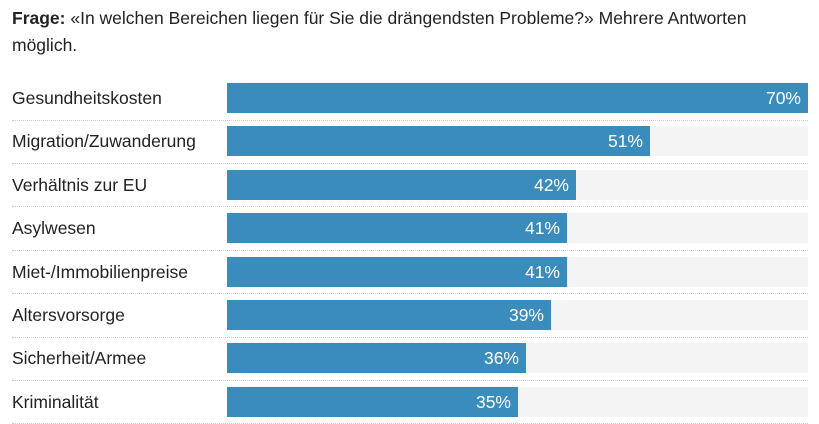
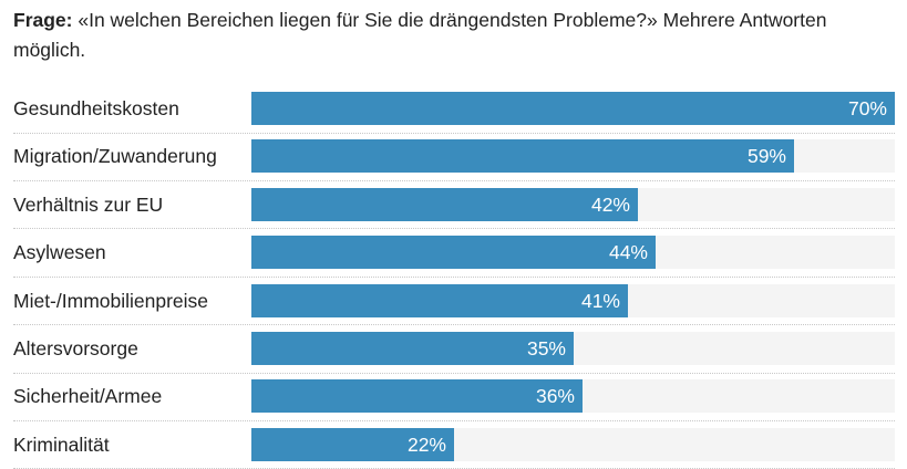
Migration/Zuwanderung: 51% -> 59%
Asylwesen: 41% -> 44%
Altersvorsorge: 39% -> 35%
Kriminalität: 35% -> 22%
